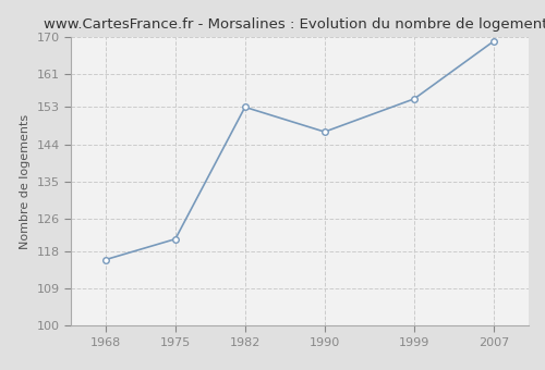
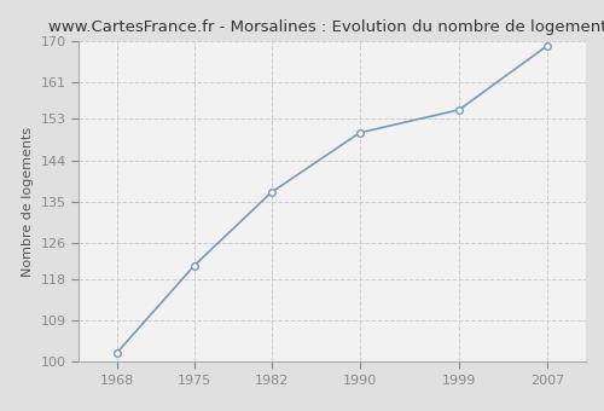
1968: 116 -> 102
1982: 153 -> 137
1990: 147 -> 150
